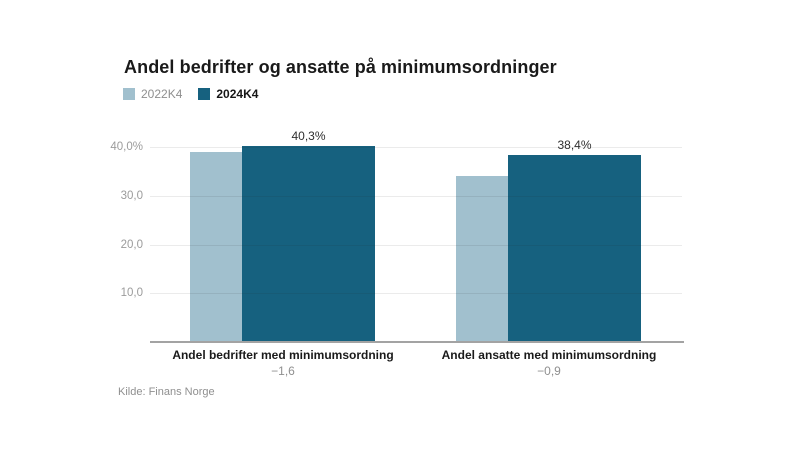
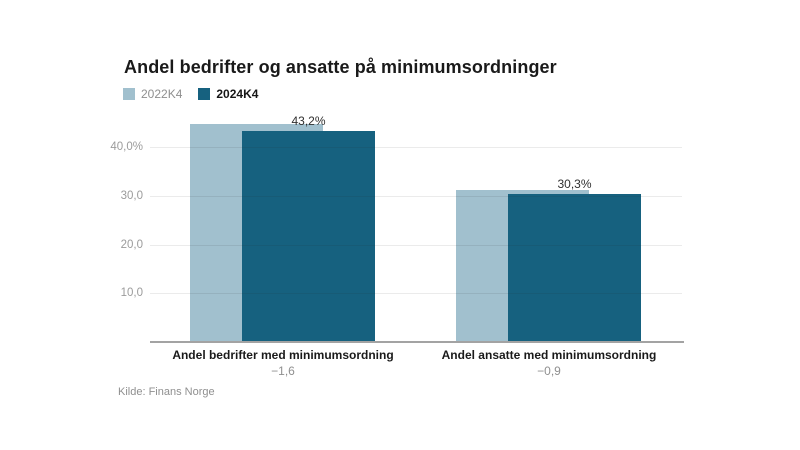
2022K4/Andel bedrifter med minimumsordning: 39% -> 45%
2024K4/Andel bedrifter med minimumsordning: 40,3% -> 43,2%
2022K4/Andel ansatte med minimumsordning: 34% -> 31%
2024K4/Andel ansatte med minimumsordning: 38,4% -> 30,3%
